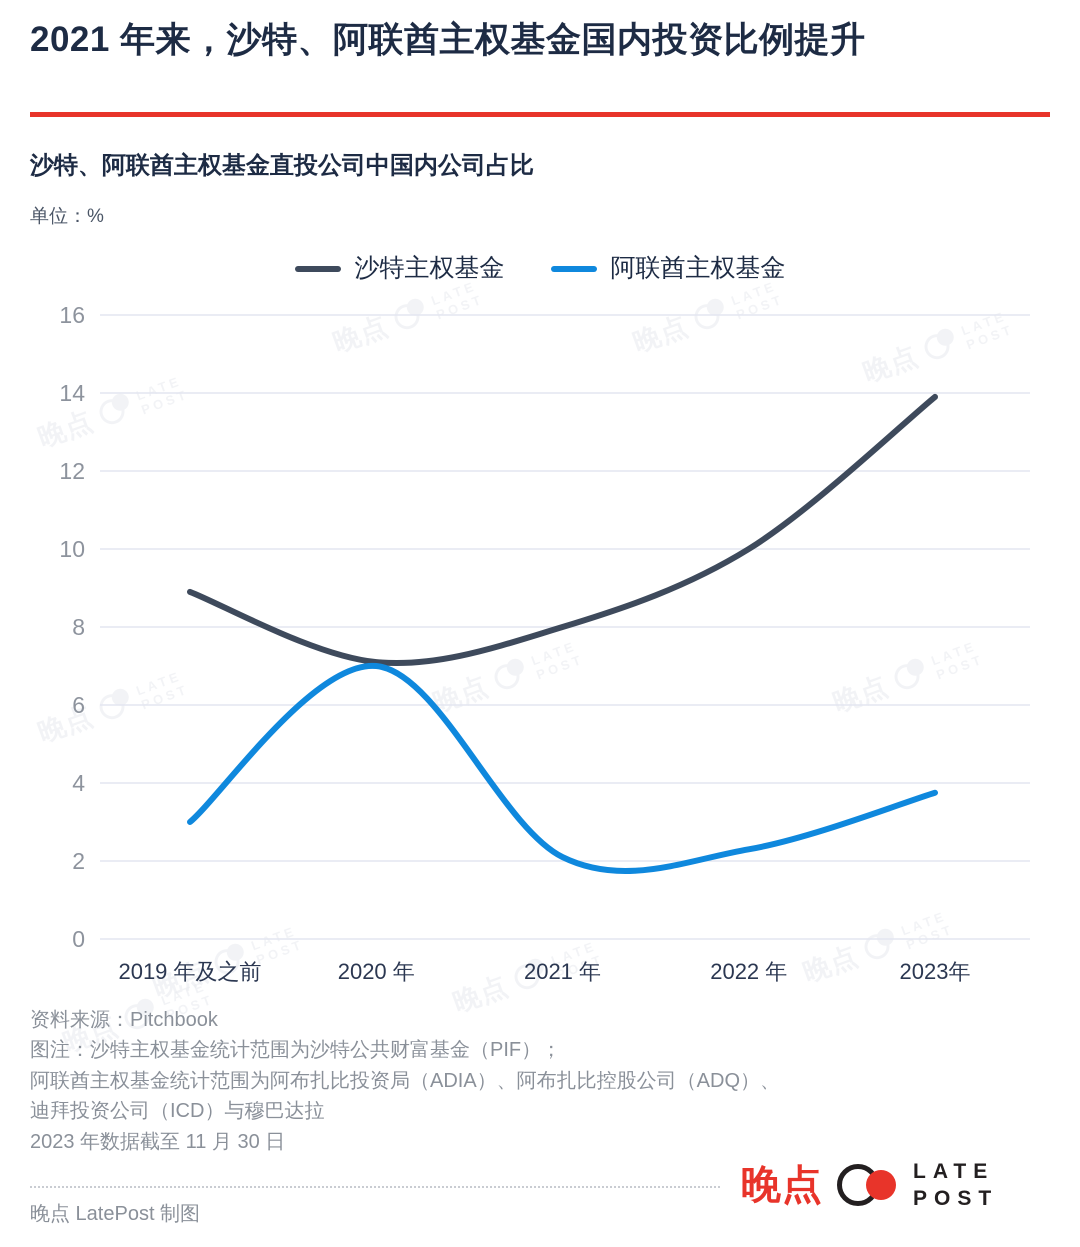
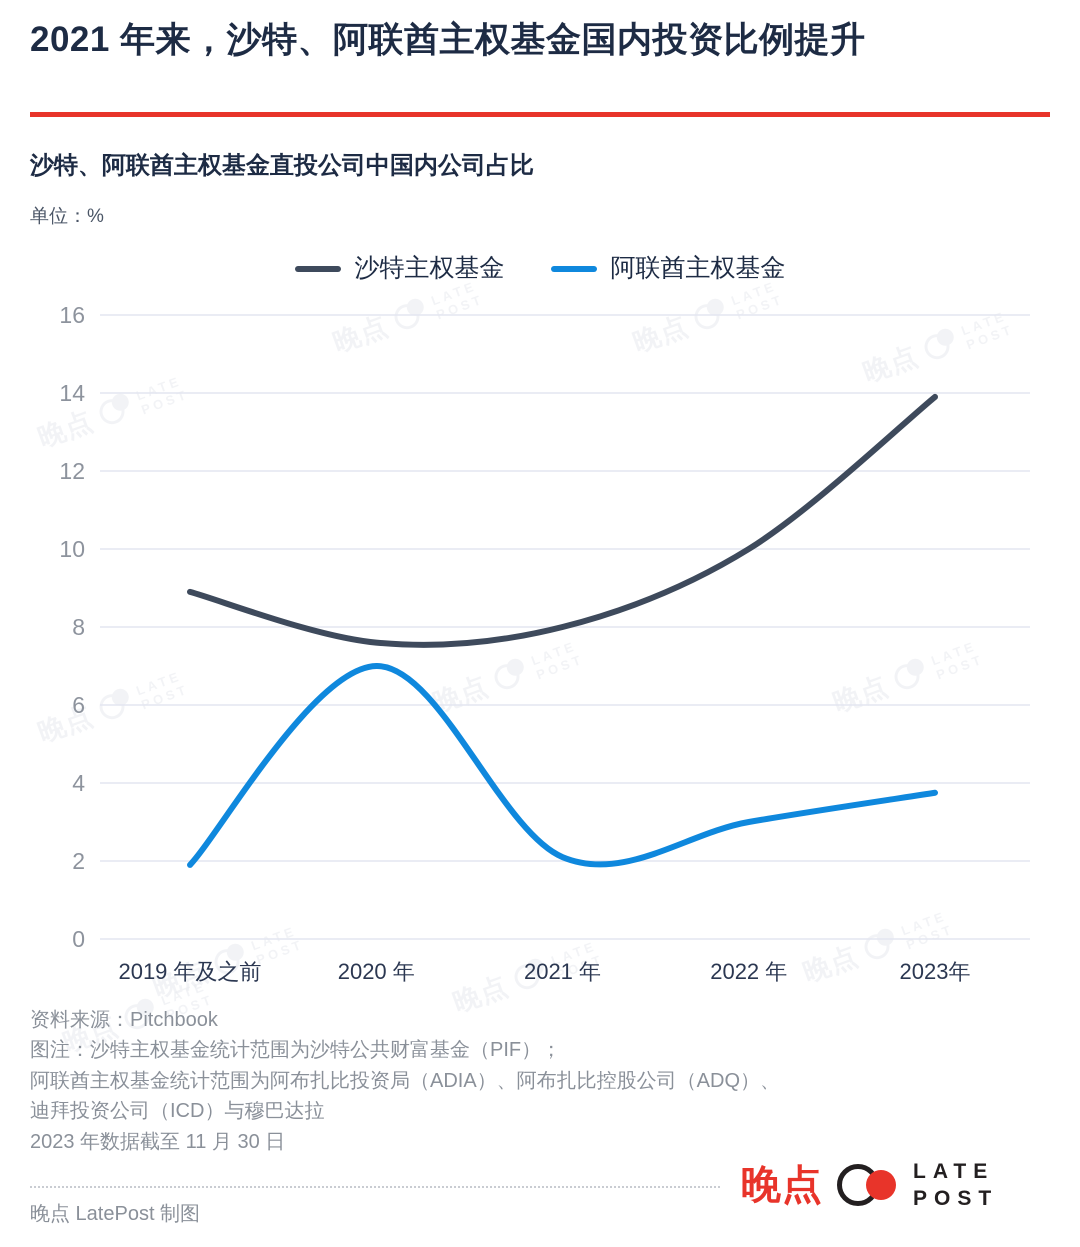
阿联酋主权基金/2019 年及之前: 3.0 -> 1.9
沙特主权基金/2020 年: 7.1 -> 7.6
阿联酋主权基金/2022 年: 2.3 -> 3.0
